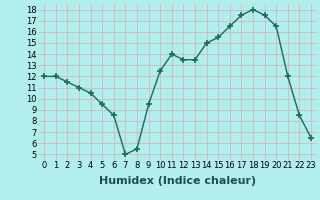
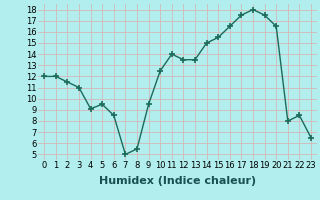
4: 10.5 -> 9.1
21: 12.0 -> 8.0
